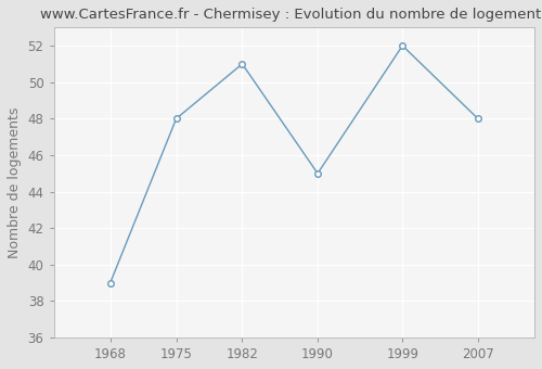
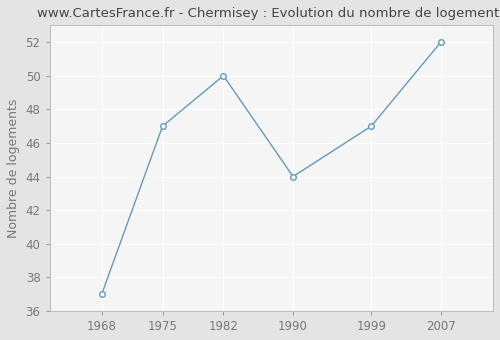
1968: 39 -> 37
1975: 48 -> 47
1982: 51 -> 50
1990: 45 -> 44
1999: 52 -> 47
2007: 48 -> 52
